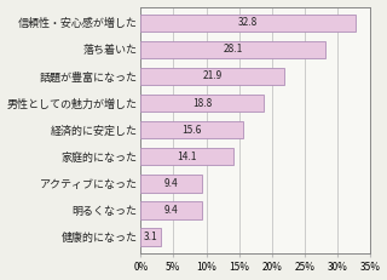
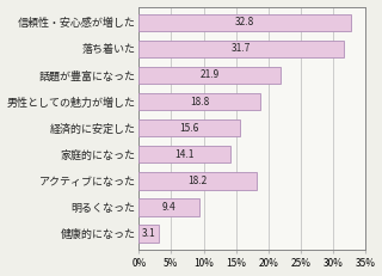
落ち着いた: 28.1 -> 31.7
アクティブになった: 9.4 -> 18.2
